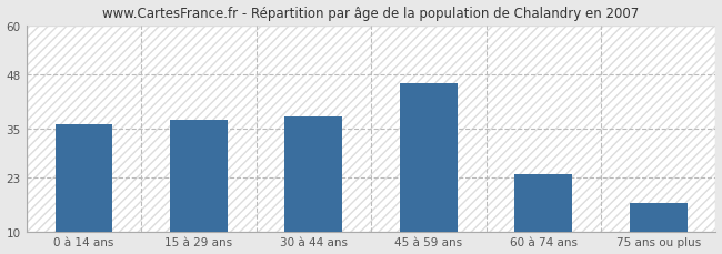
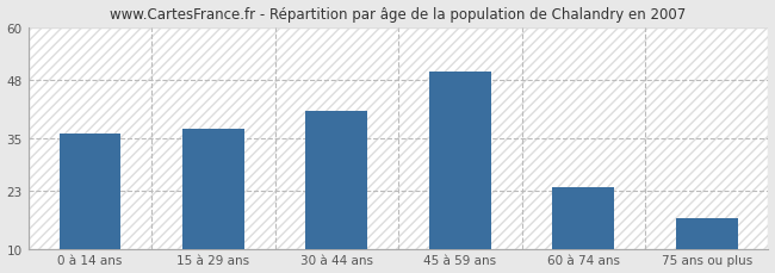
30 à 44 ans: 38 -> 41
45 à 59 ans: 46 -> 50
